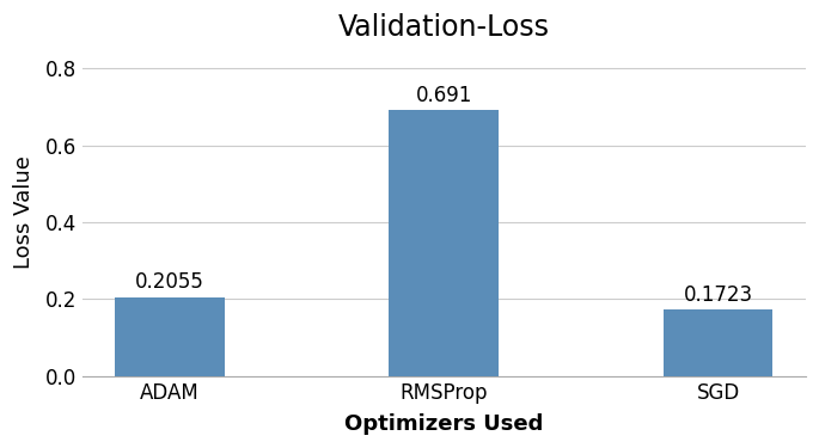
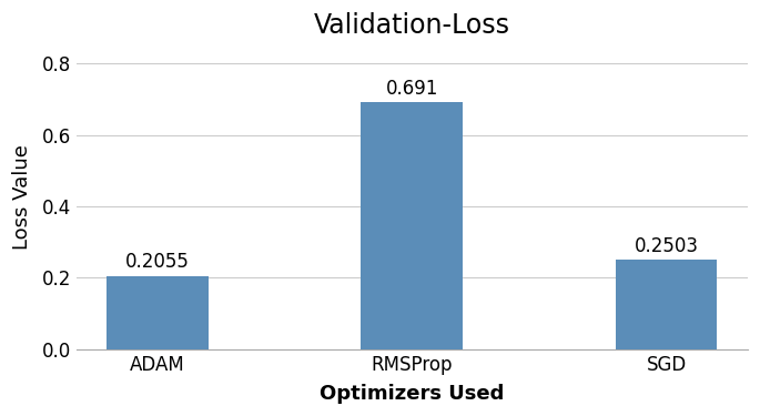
SGD: 0.1723 -> 0.2503
